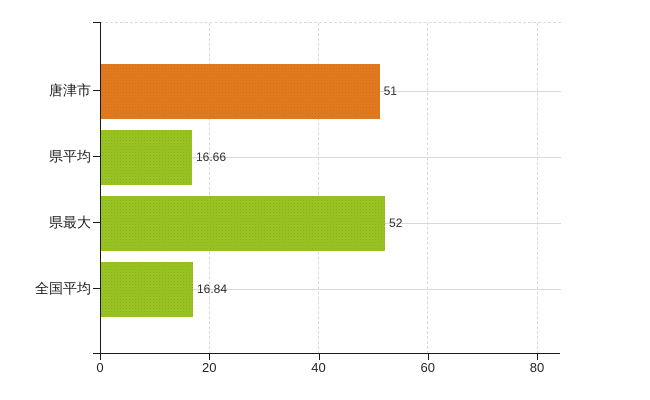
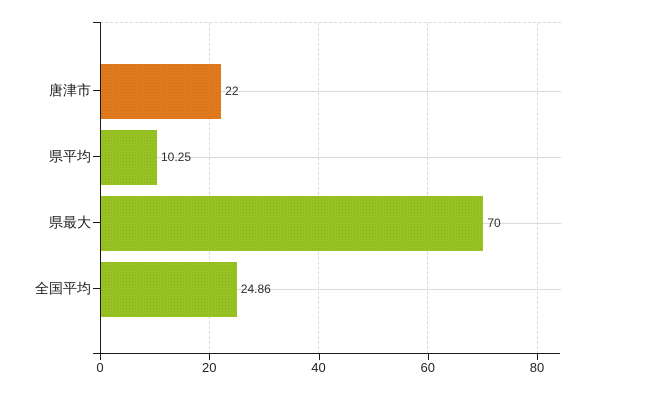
唐津市: 51 -> 22
県平均: 16.66 -> 10.25
県最大: 52 -> 70
全国平均: 16.84 -> 24.86
